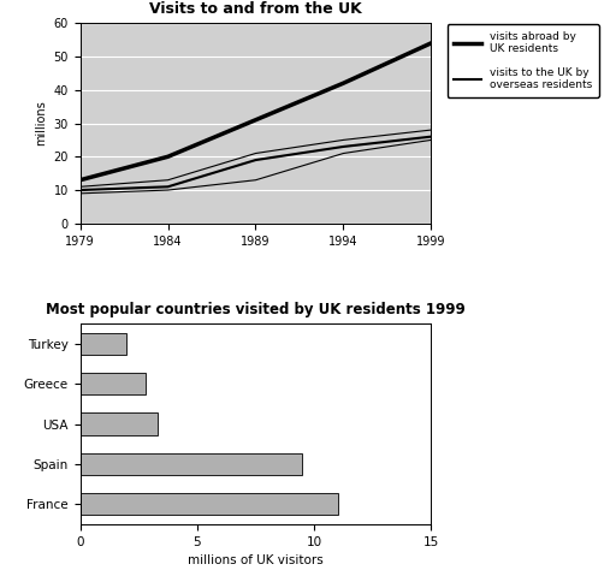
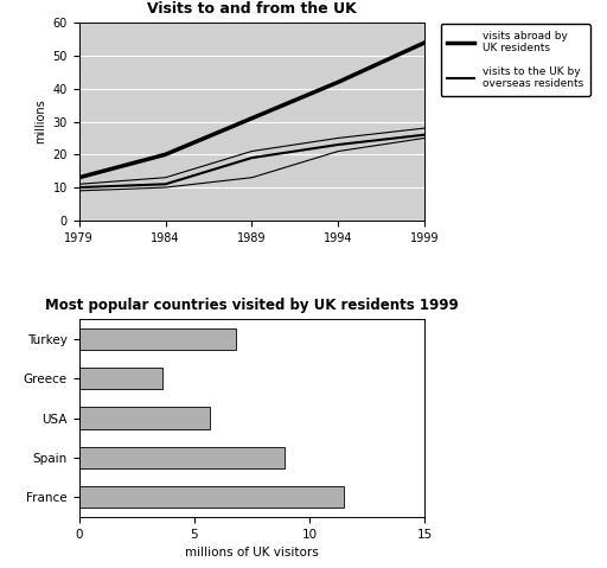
Most popular countries visited by UK residents 1999/Turkey: 2.0 -> 6.8
Most popular countries visited by UK residents 1999/Greece: 2.8 -> 3.6
Most popular countries visited by UK residents 1999/USA: 3.3 -> 5.7
Most popular countries visited by UK residents 1999/Spain: 9.5 -> 8.9
Most popular countries visited by UK residents 1999/France: 11.0 -> 11.5
